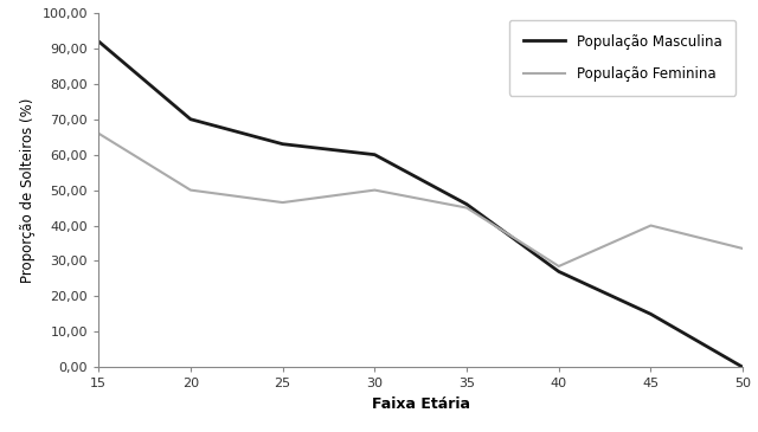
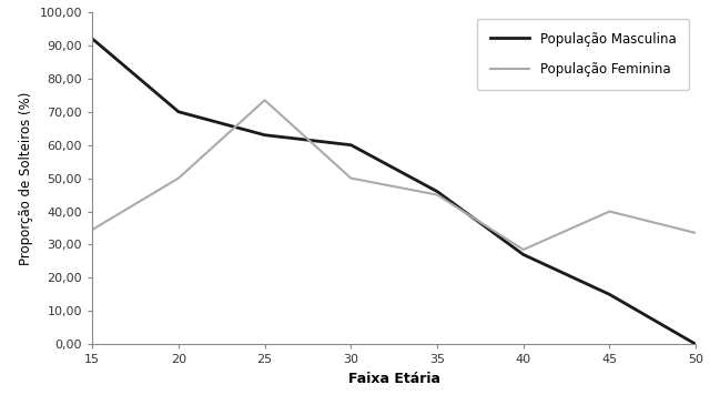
População Feminina/15: 66,0 -> 34,5
População Feminina/25: 46,5 -> 73,5
